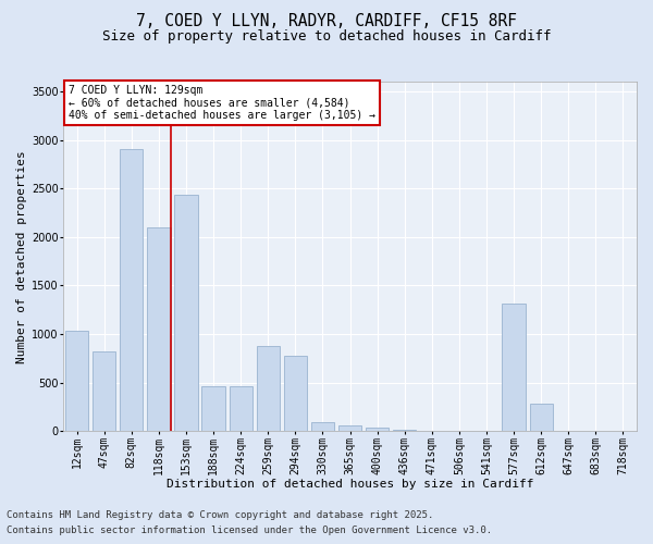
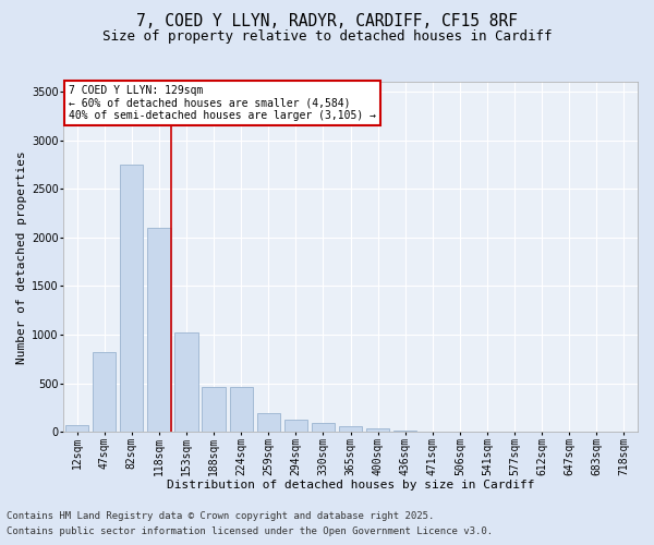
12sqm: 1040 -> 80
82sqm: 2900 -> 2750
153sqm: 2440 -> 1020
259sqm: 880 -> 200
294sqm: 780 -> 130
577sqm: 1320 -> 0
612sqm: 280 -> 0
